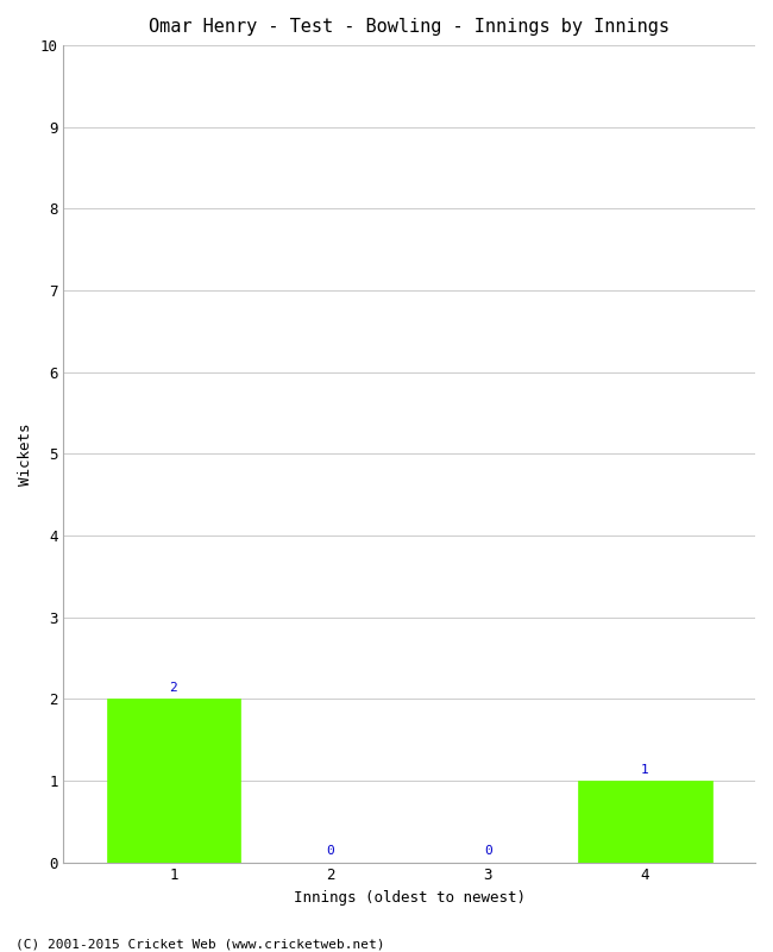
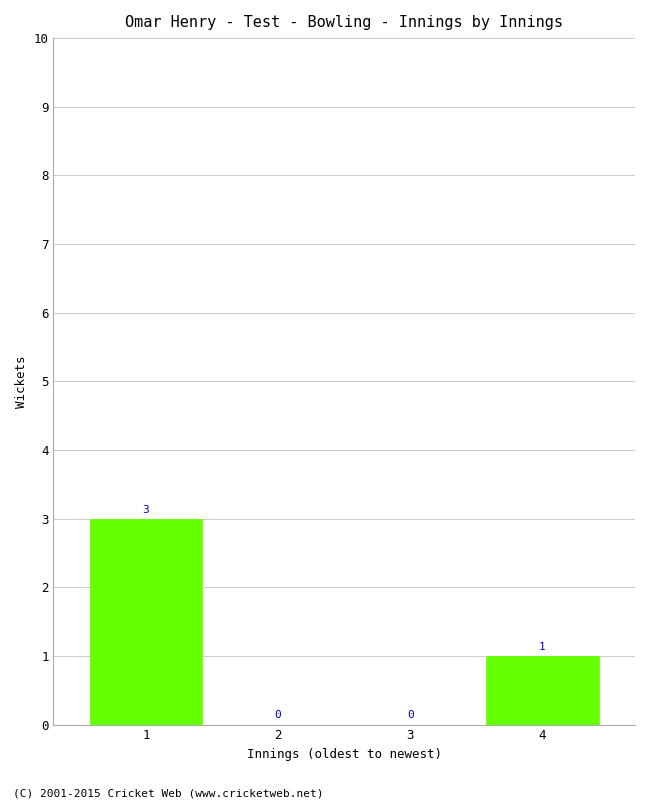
1: 2 -> 3
